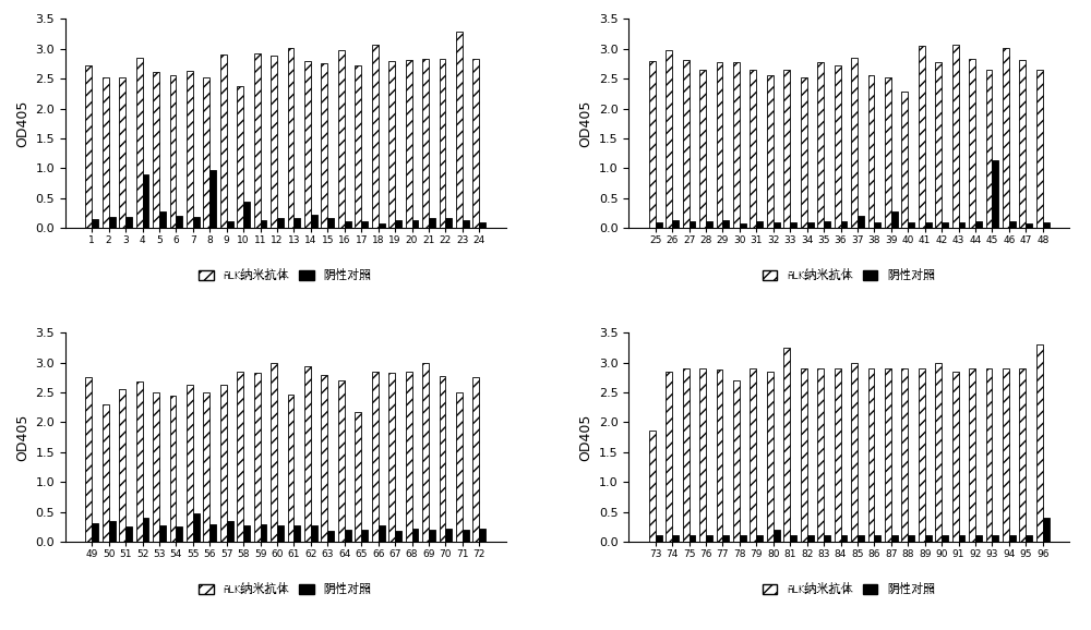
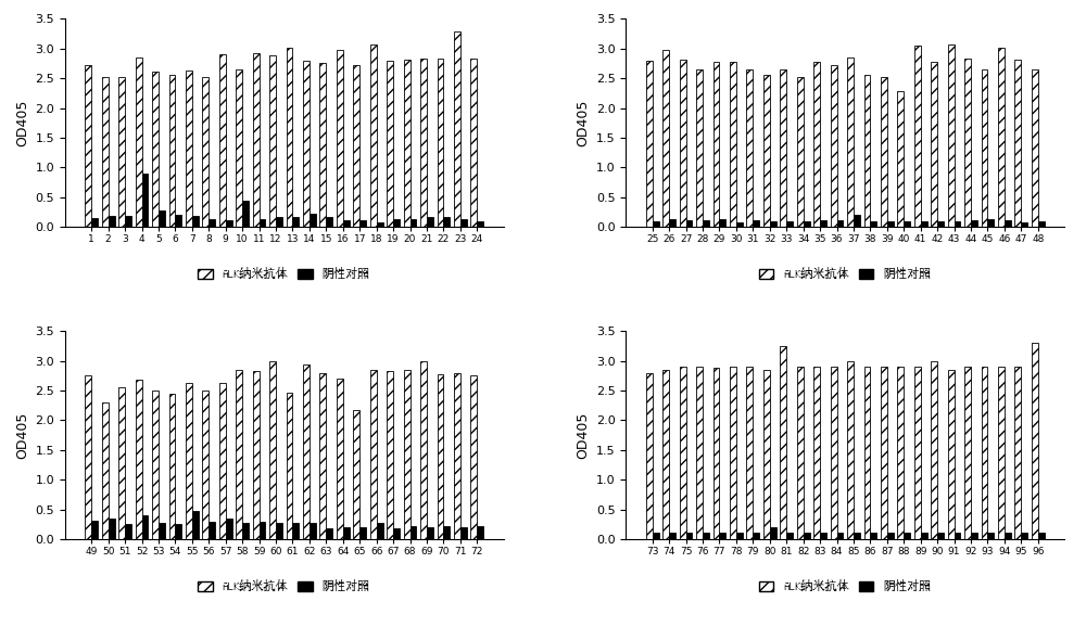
阴性对照/8: 0.98 -> 0.14
ALK纳米抗体/10: 2.38 -> 2.64
阴性对照/39: 0.28 -> 0.09
阴性对照/45: 1.14 -> 0.14
ALK纳米抗体/71: 2.50 -> 2.80
ALK纳米抗体/73: 1.86 -> 2.80
ALK纳米抗体/78: 2.70 -> 2.90
阴性对照/96: 0.40 -> 0.12
